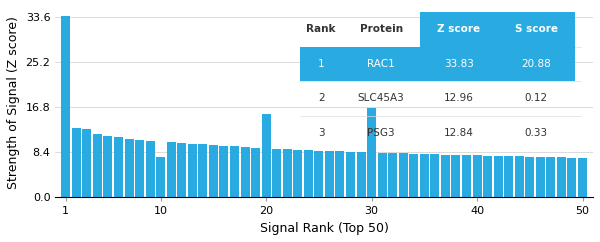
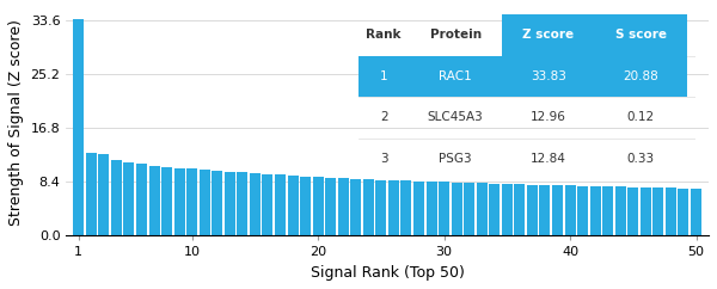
10: 7.6 -> 10.5
20: 15.6 -> 9.2
30: 16.6 -> 8.4
